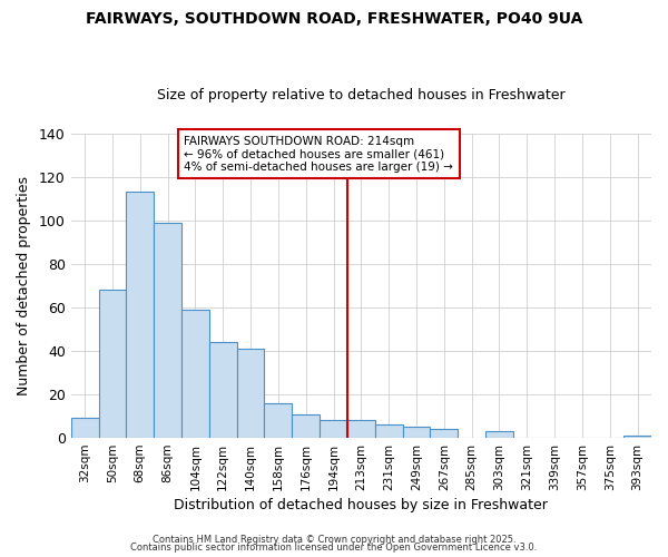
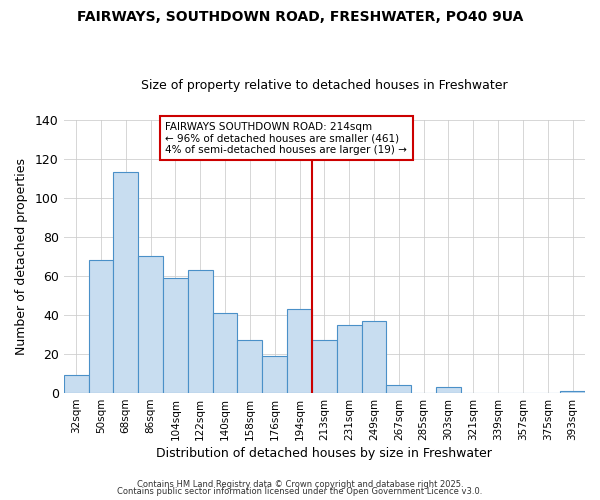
86sqm: 99 -> 70
122sqm: 44 -> 63
158sqm: 16 -> 27
176sqm: 11 -> 19
194sqm: 8 -> 43
213sqm: 8 -> 27
231sqm: 6 -> 35
249sqm: 5 -> 37
